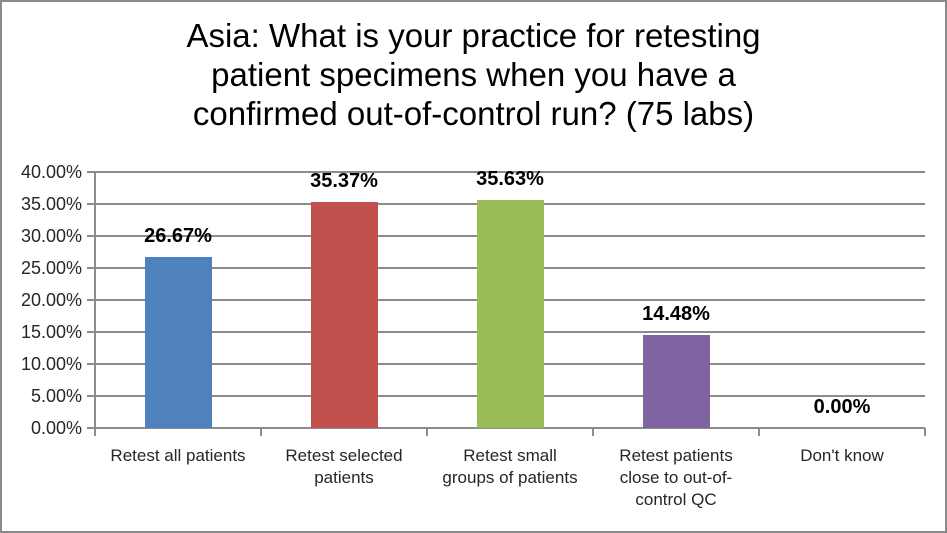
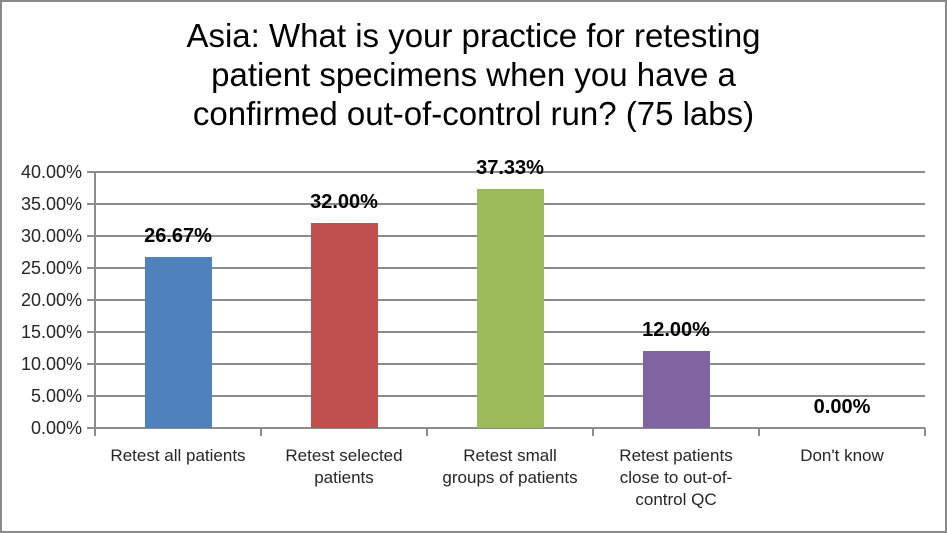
Retest selected patients: 35.37% -> 32.00%
Retest small groups of patients: 35.63% -> 37.33%
Retest patients close to out-of-control QC: 14.48% -> 12.00%
